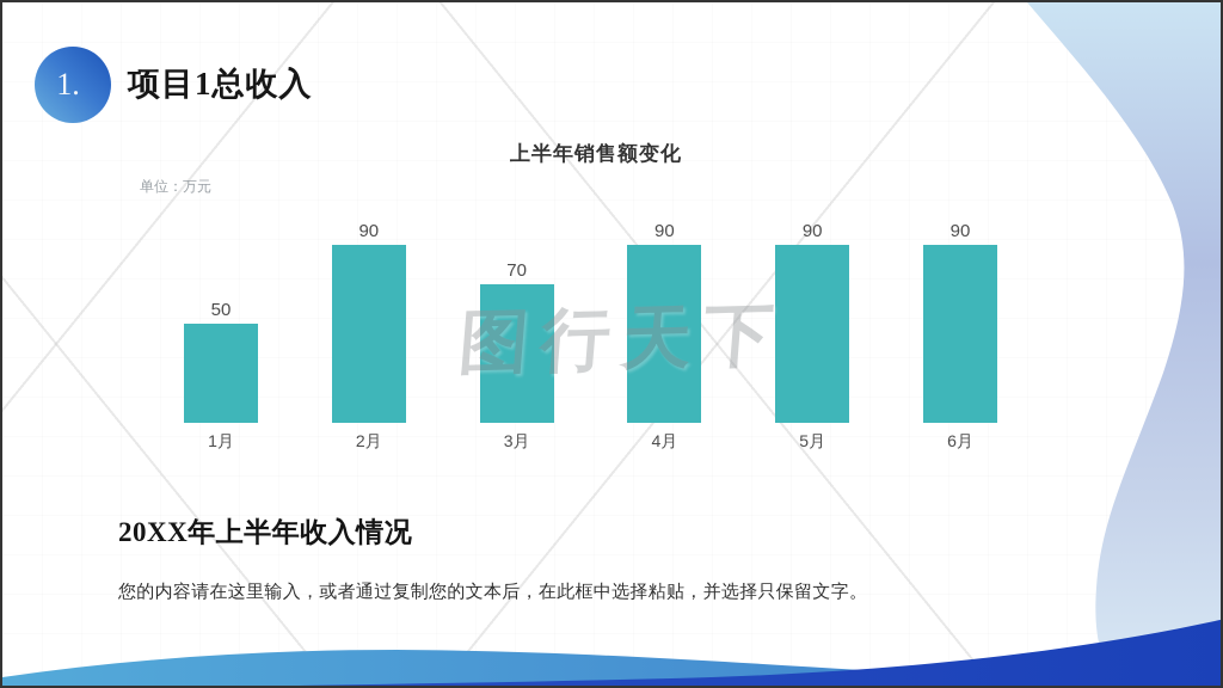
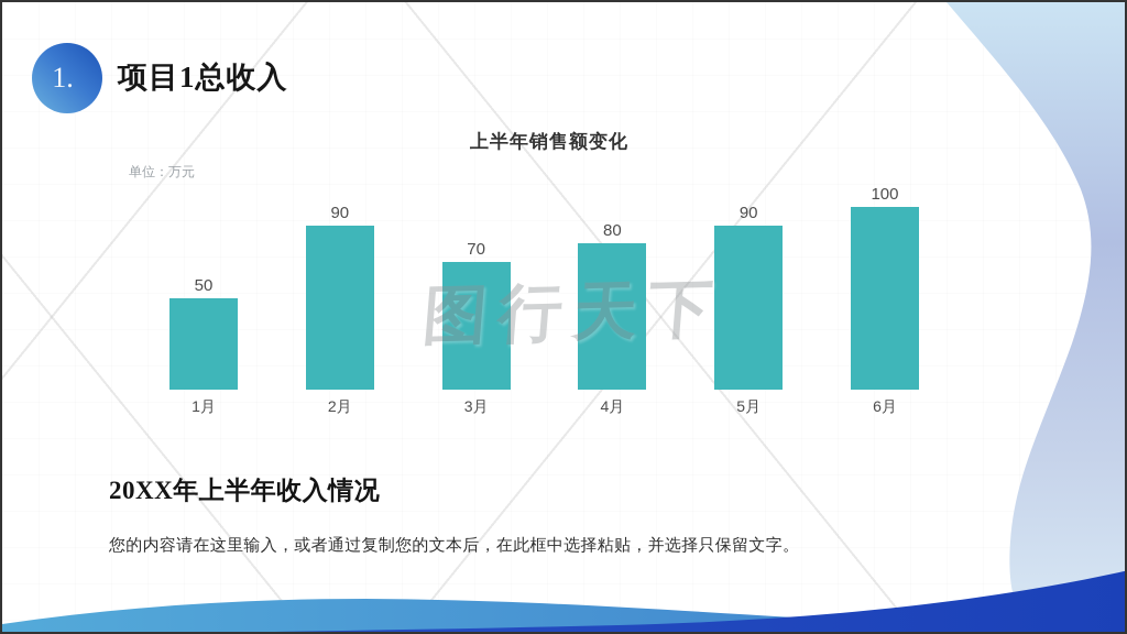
4月: 90 -> 80
6月: 90 -> 100
